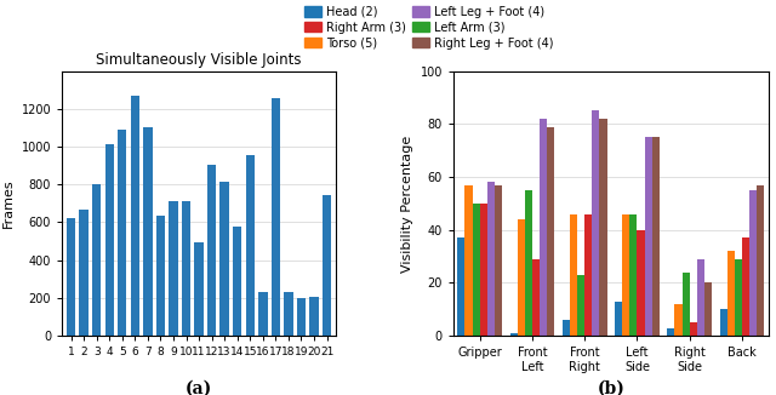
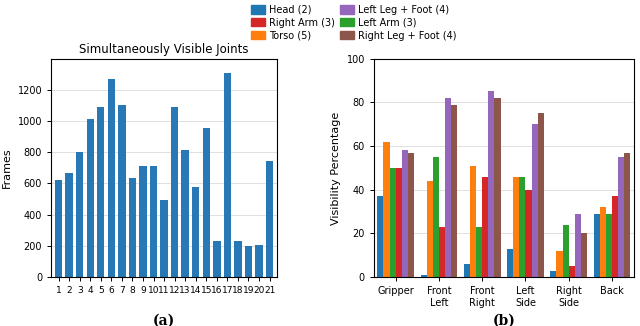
Simultaneously Visible Joints/12: 900 -> 1090
Simultaneously Visible Joints/17: 1260 -> 1310
Torso (5)/Gripper: 57 -> 62
Right Arm (3)/Front Left: 29 -> 23
Torso (5)/Front Right: 46 -> 51
Left Leg + Foot (4)/Left Side: 75 -> 70
Head (2)/Back: 10 -> 29
